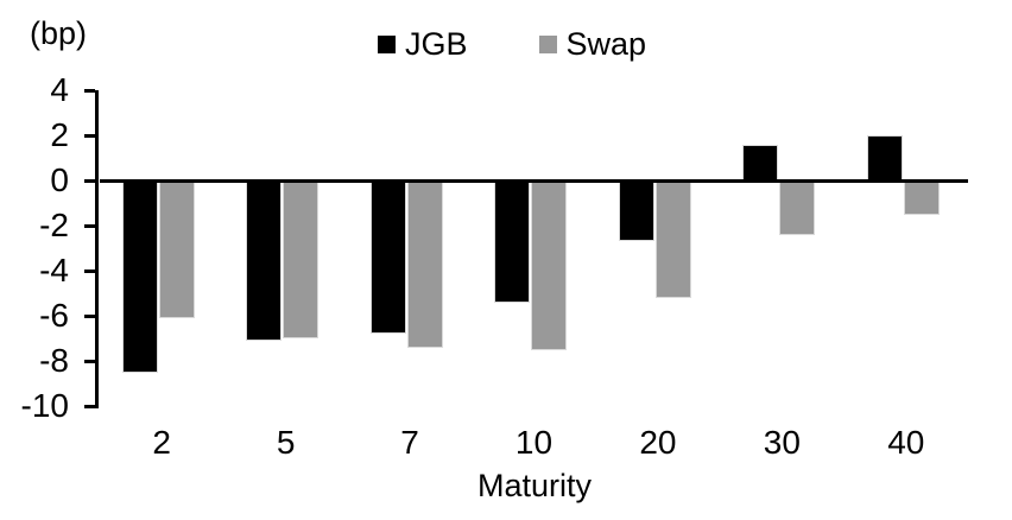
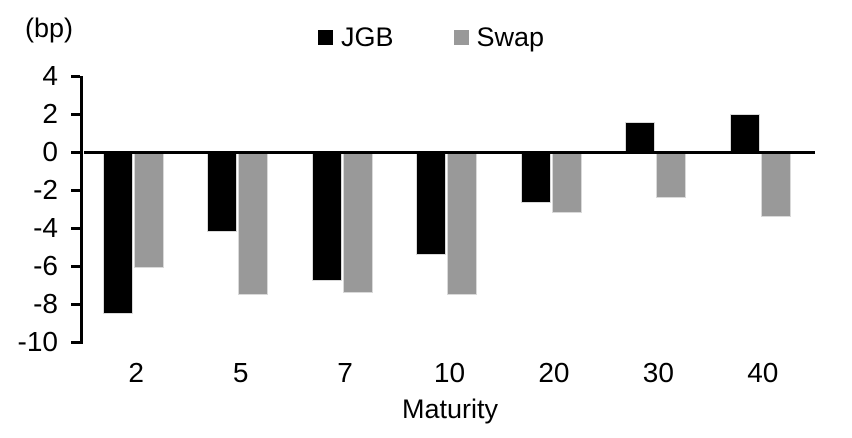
JGB/5: -7.1 -> -4.2
Swap/5: -7.0 -> -7.5
Swap/20: -5.2 -> -3.2
Swap/40: -1.5 -> -3.4
